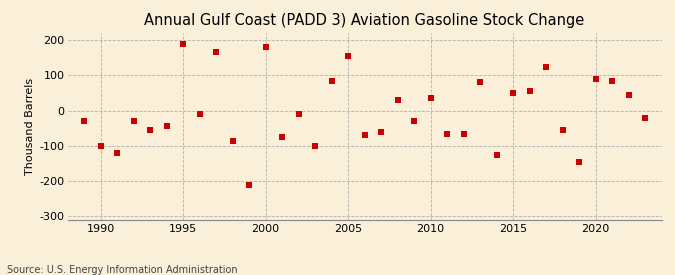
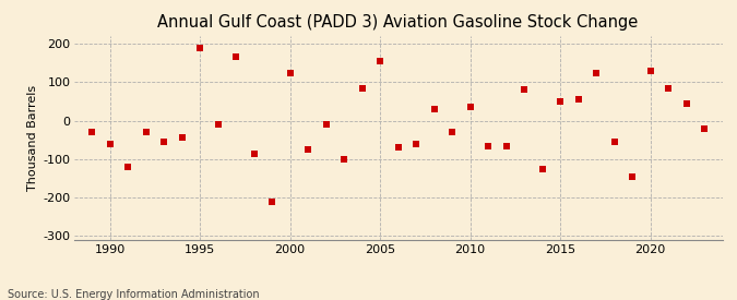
1990: -100 -> -60
2000: 180 -> 125
2020: 90 -> 130
